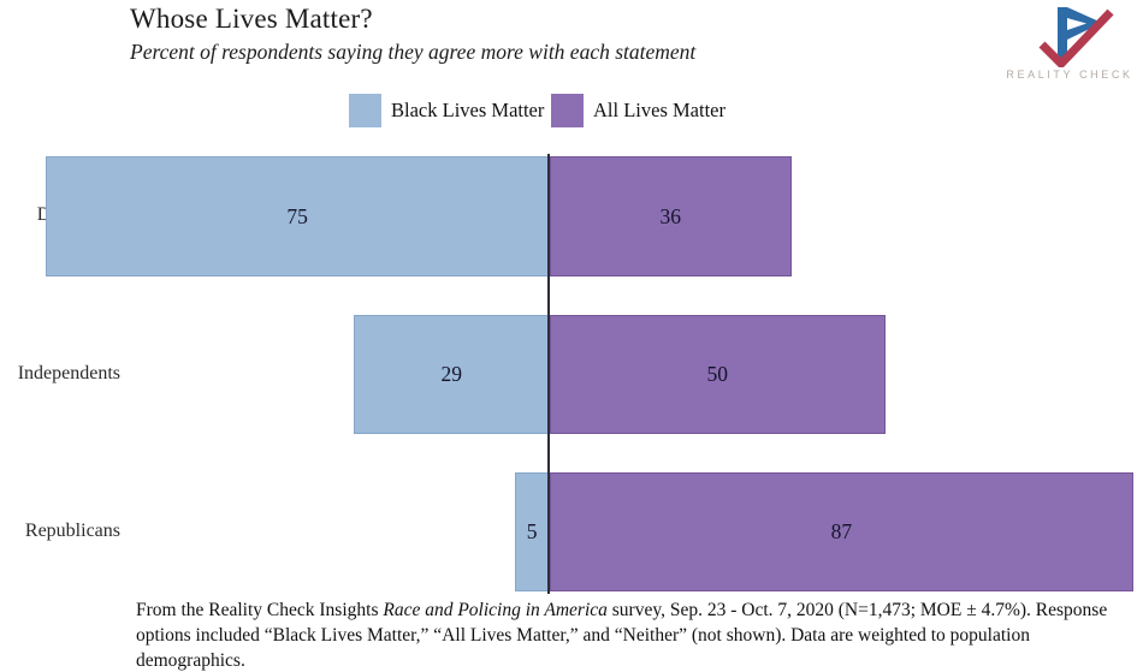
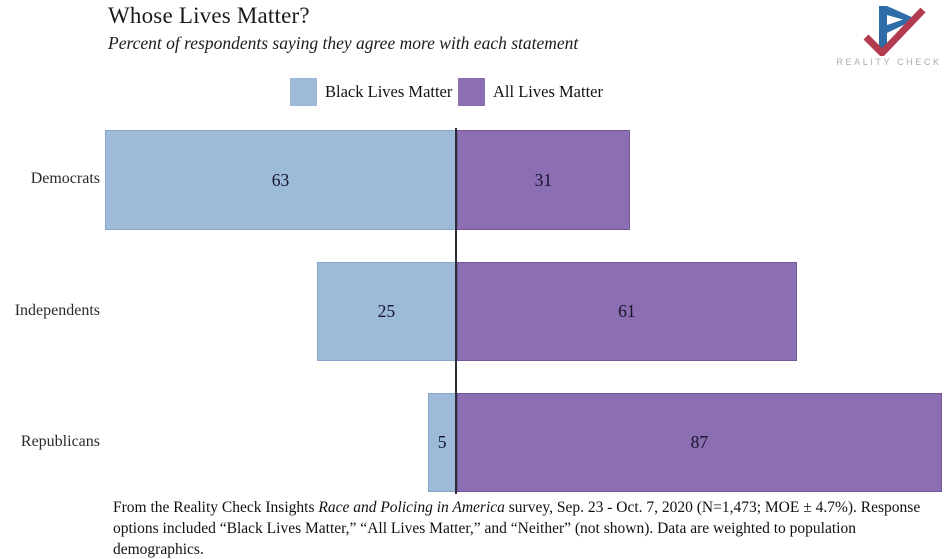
Black Lives Matter/Democrats: 75 -> 63
All Lives Matter/Democrats: 36 -> 31
Black Lives Matter/Independents: 29 -> 25
All Lives Matter/Independents: 50 -> 61
